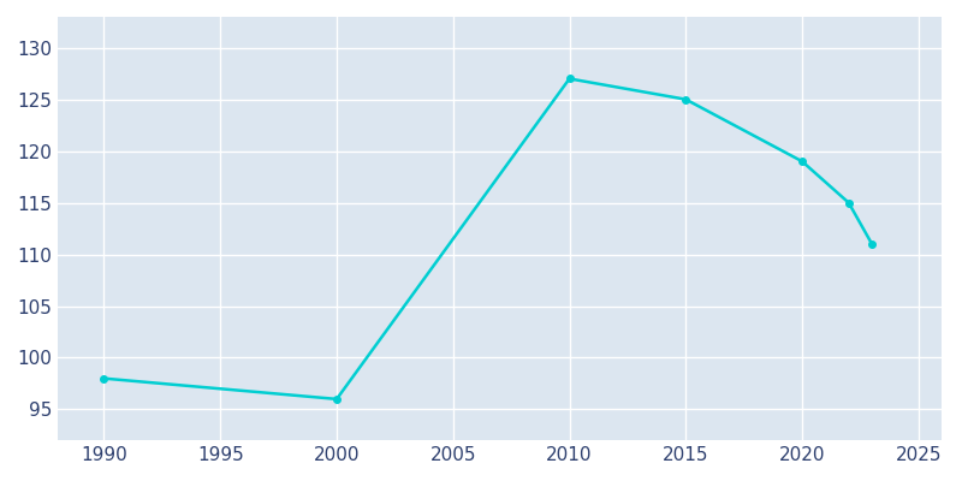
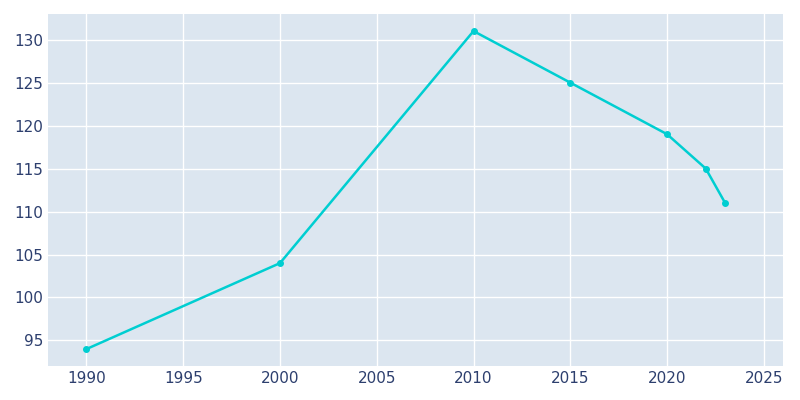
1990: 98 -> 94
2000: 96 -> 104
2010: 127 -> 131
